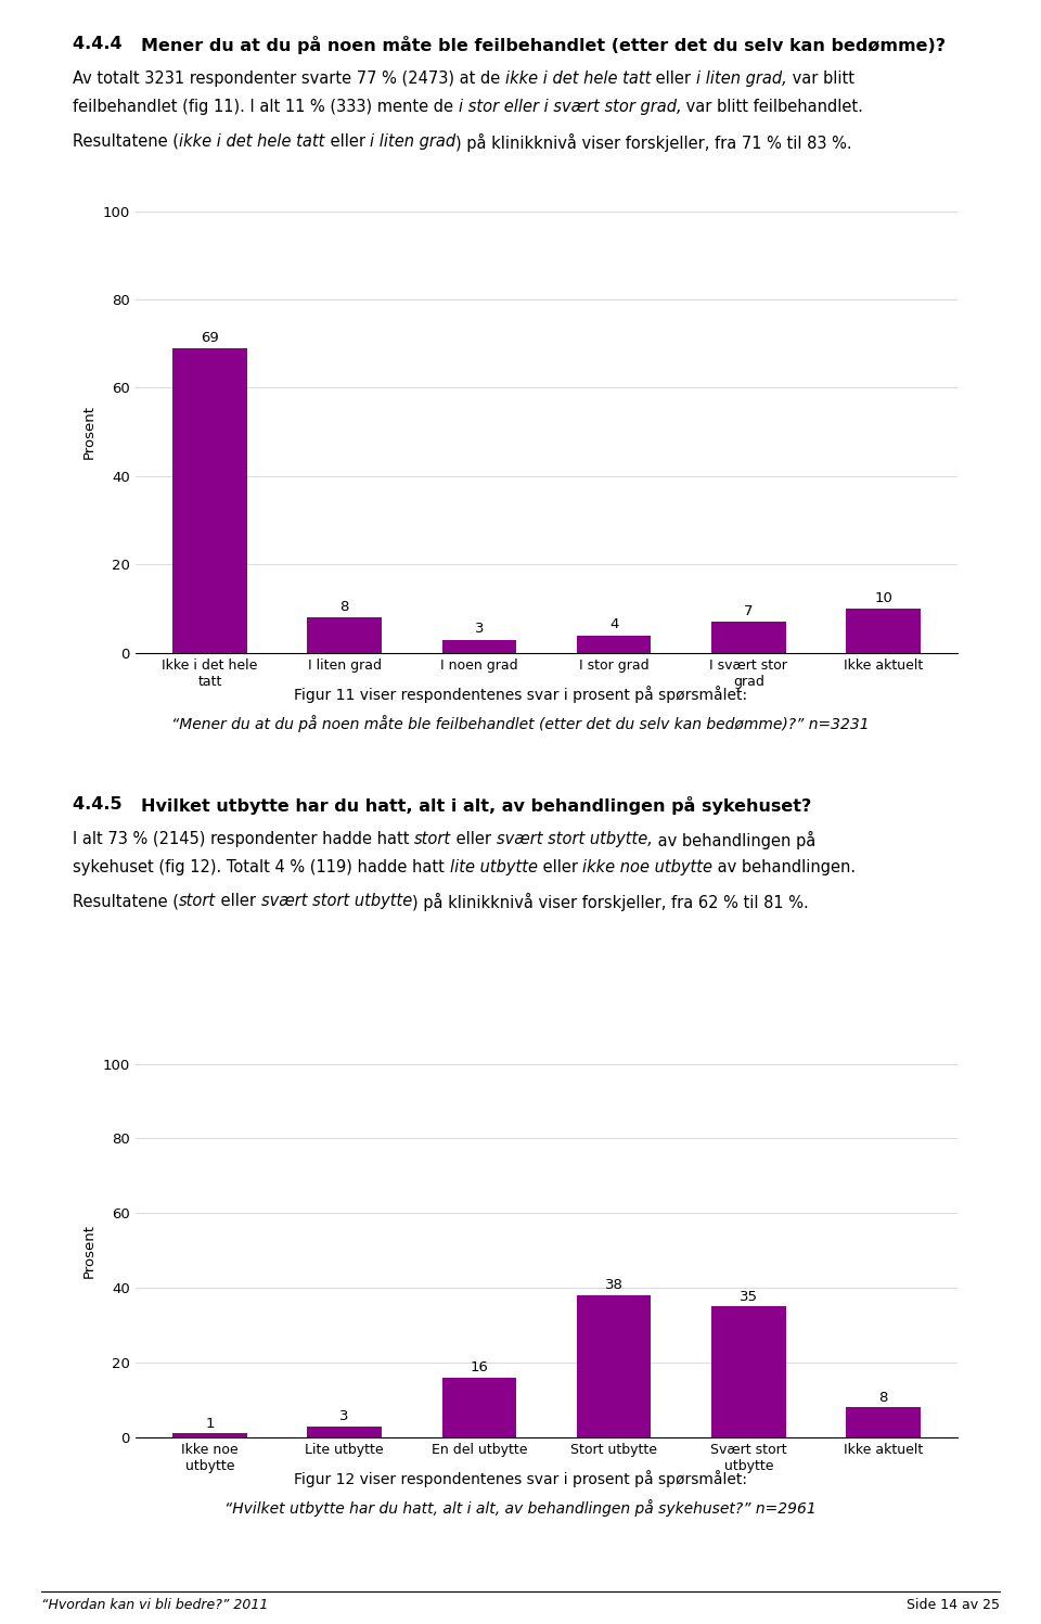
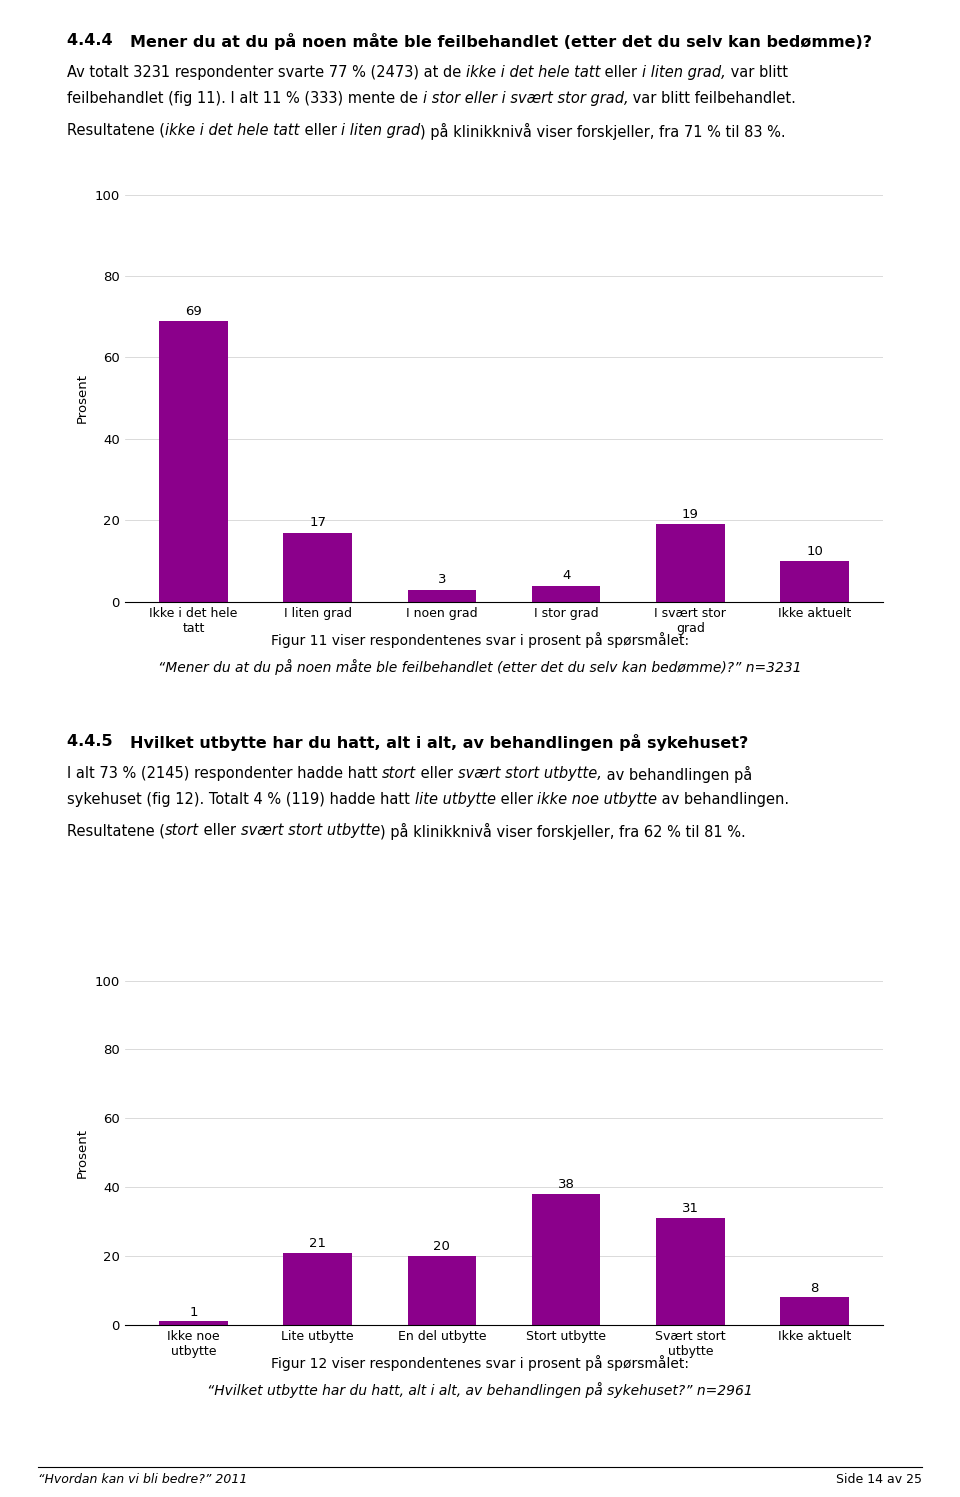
I liten grad: 8 -> 17
I svært stor grad: 7 -> 19
Lite utbytte: 3 -> 21
En del utbytte: 16 -> 20
Svært stort utbytte: 35 -> 31
